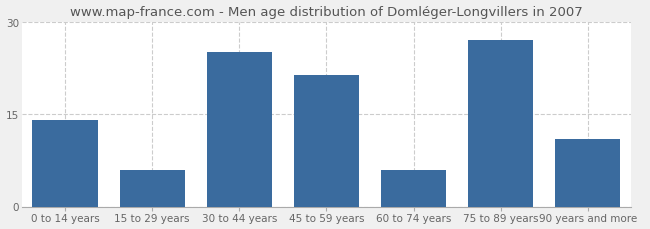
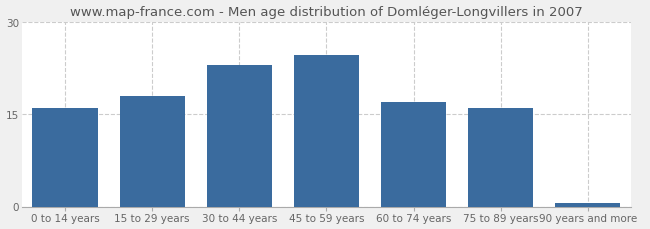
0 to 14 years: 14.0 -> 16.0
15 to 29 years: 6.0 -> 18.0
30 to 44 years: 25.0 -> 23.0
45 to 59 years: 21.4 -> 24.5
60 to 74 years: 6.0 -> 17.0
75 to 89 years: 27.0 -> 16.0
90 years and more: 11.0 -> 0.5
